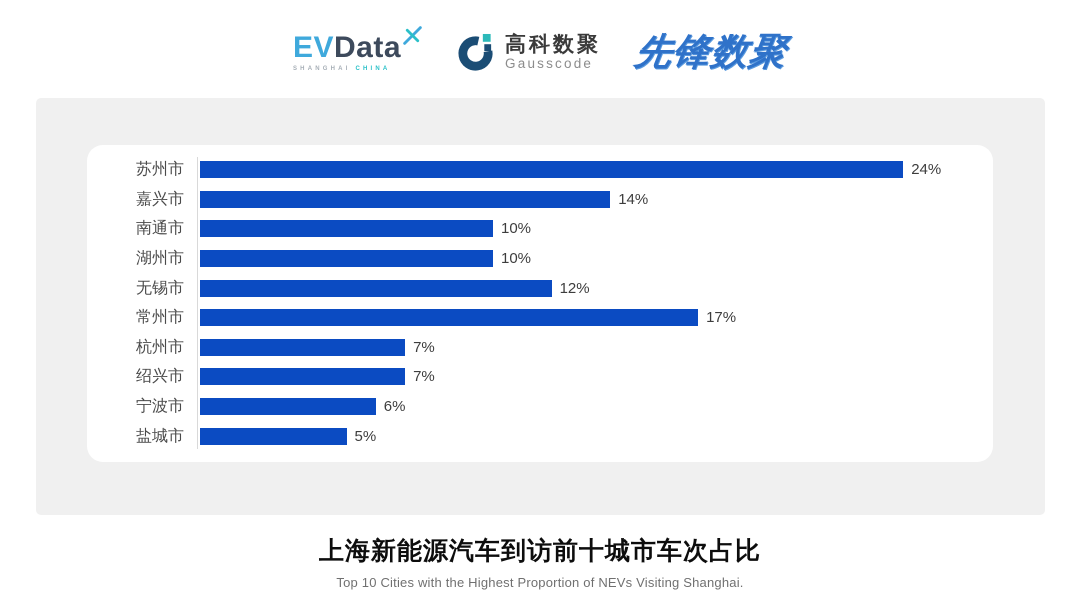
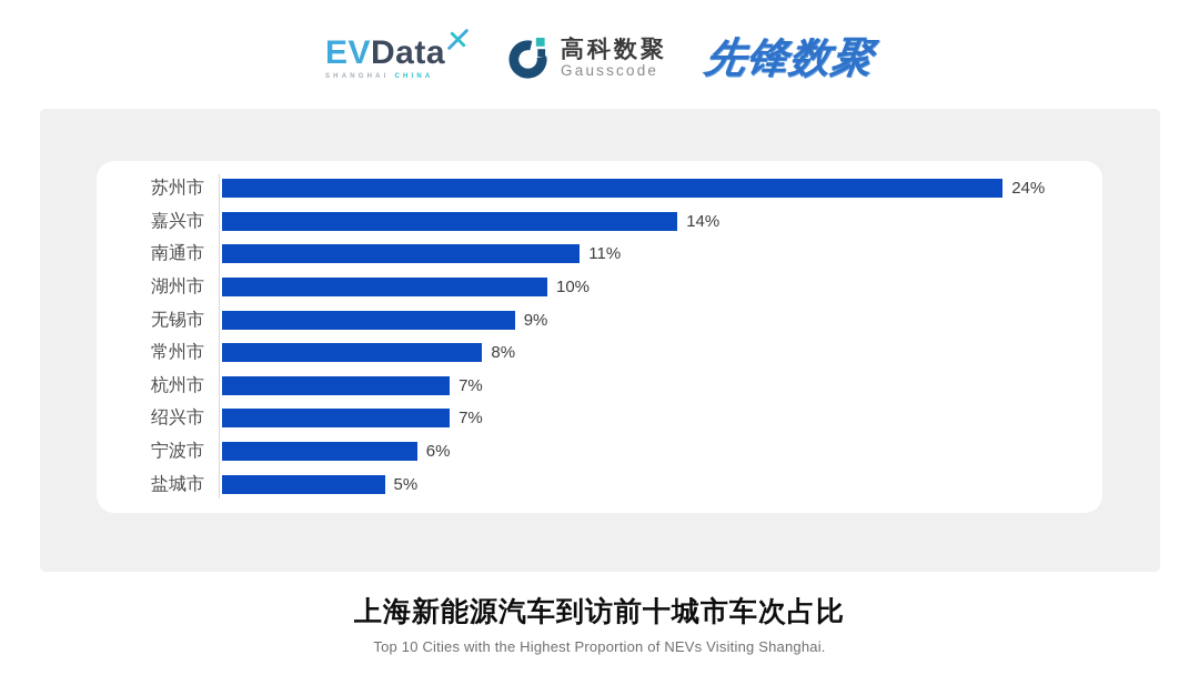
南通市: 10% -> 11%
无锡市: 12% -> 9%
常州市: 17% -> 8%
